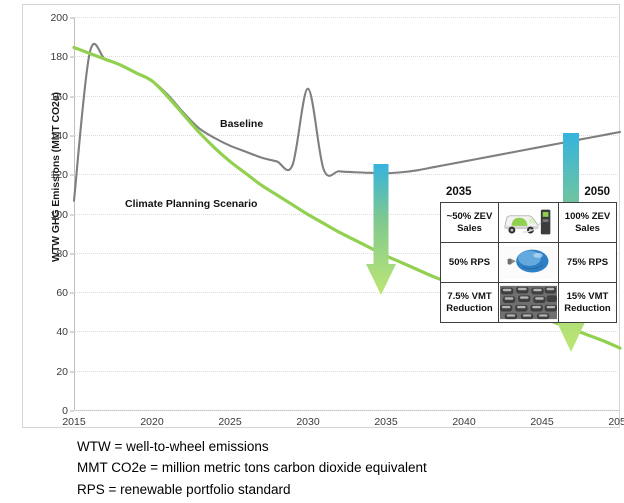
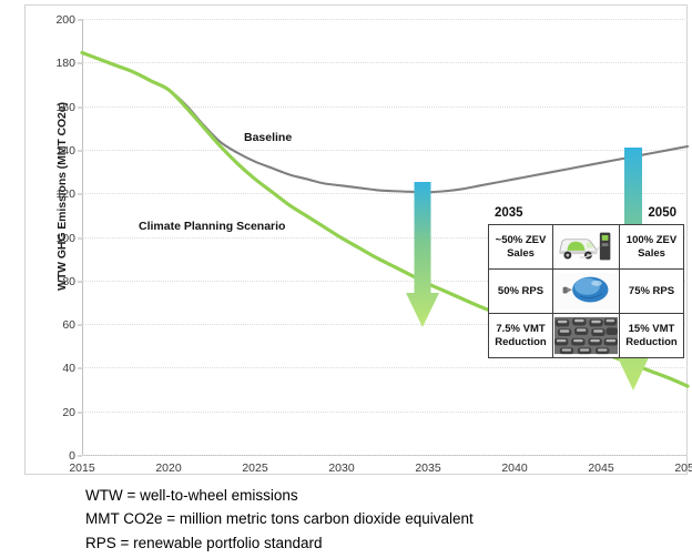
Baseline/2015: 107 -> 185
Baseline/2030: 164 -> 124
